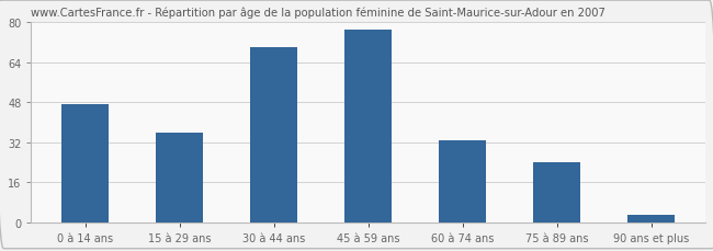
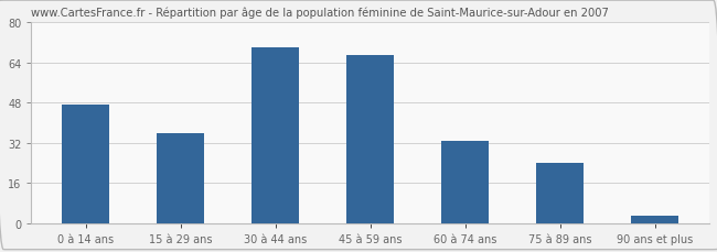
45 à 59 ans: 77 -> 67
